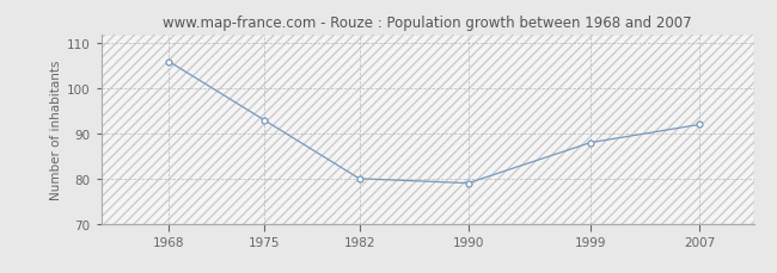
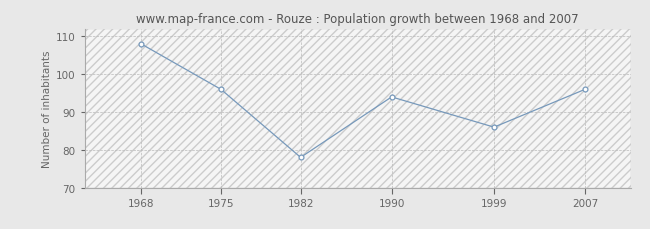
1968: 106 -> 108
1975: 93 -> 96
1982: 80 -> 78
1990: 79 -> 94
1999: 88 -> 86
2007: 92 -> 96
